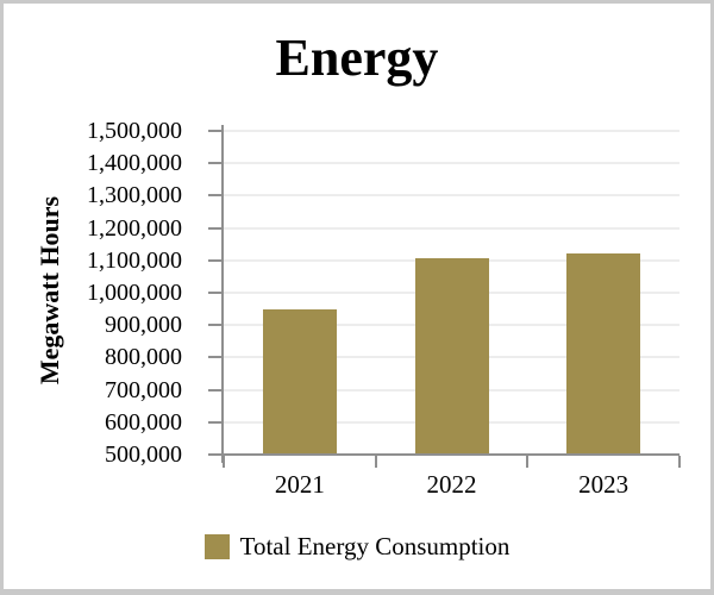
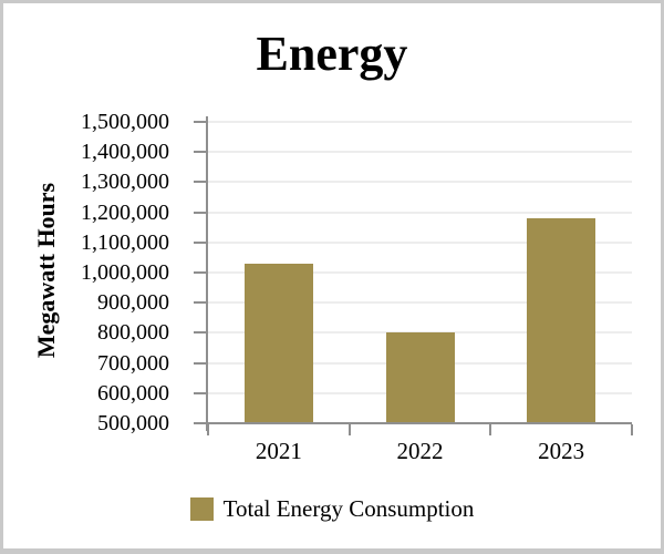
2021: 950000 -> 1030000
2022: 1100000 -> 800000
2023: 1120000 -> 1180000
